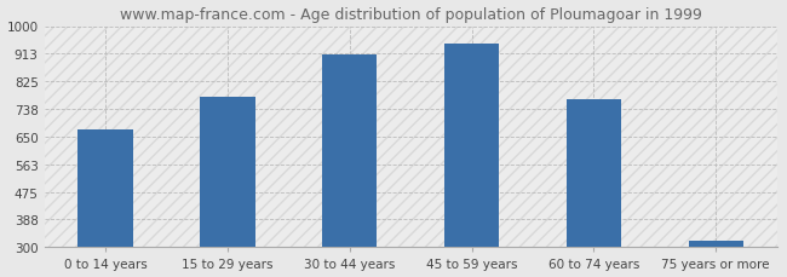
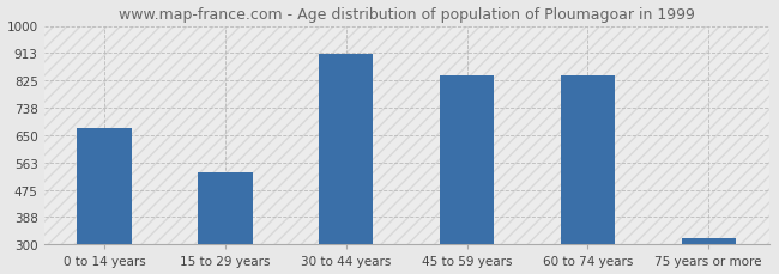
15 to 29 years: 775 -> 530
45 to 59 years: 945 -> 840
60 to 74 years: 768 -> 840
